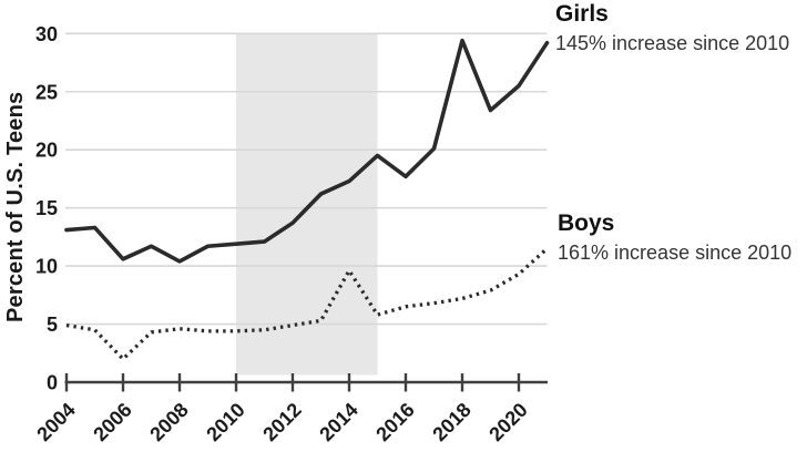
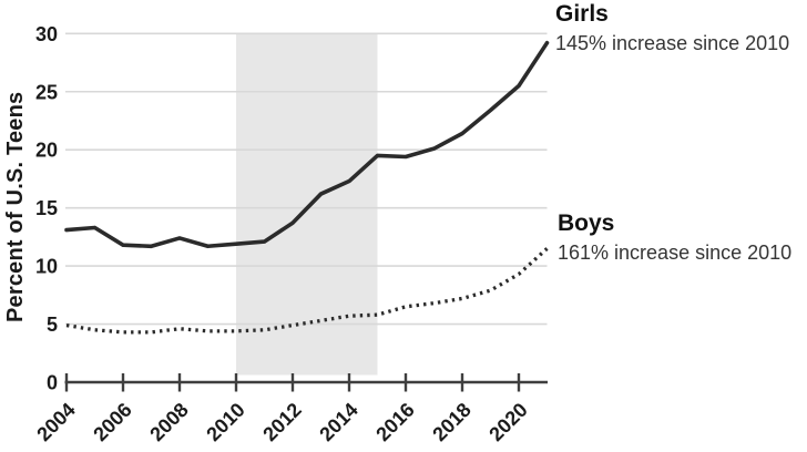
Girls/2006: 10.6 -> 11.8
Boys/2006: 2.0 -> 4.3
Girls/2008: 10.4 -> 12.4
Boys/2014: 9.6 -> 5.7
Girls/2016: 17.7 -> 19.4
Girls/2018: 29.4 -> 21.4
